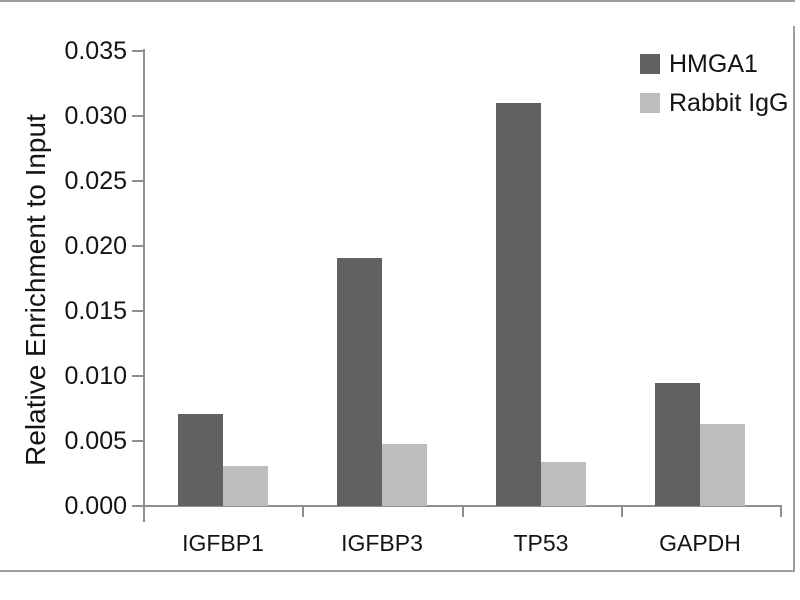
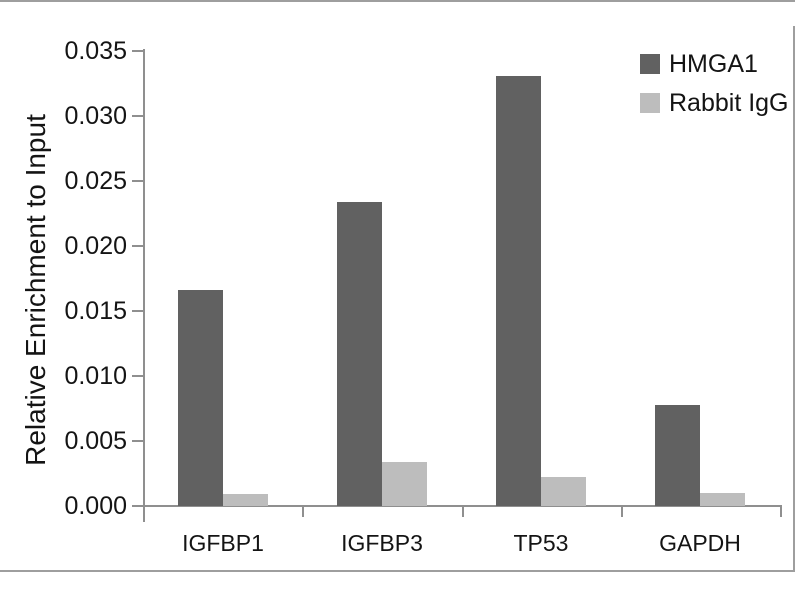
HMGA1/IGFBP1: 0.0071 -> 0.0166
Rabbit IgG/IGFBP1: 0.0031 -> 0.0009
HMGA1/IGFBP3: 0.0191 -> 0.0234
Rabbit IgG/IGFBP3: 0.0048 -> 0.0034
HMGA1/TP53: 0.0310 -> 0.0331
Rabbit IgG/TP53: 0.0034 -> 0.0022
HMGA1/GAPDH: 0.0095 -> 0.0078
Rabbit IgG/GAPDH: 0.0063 -> 0.0010
